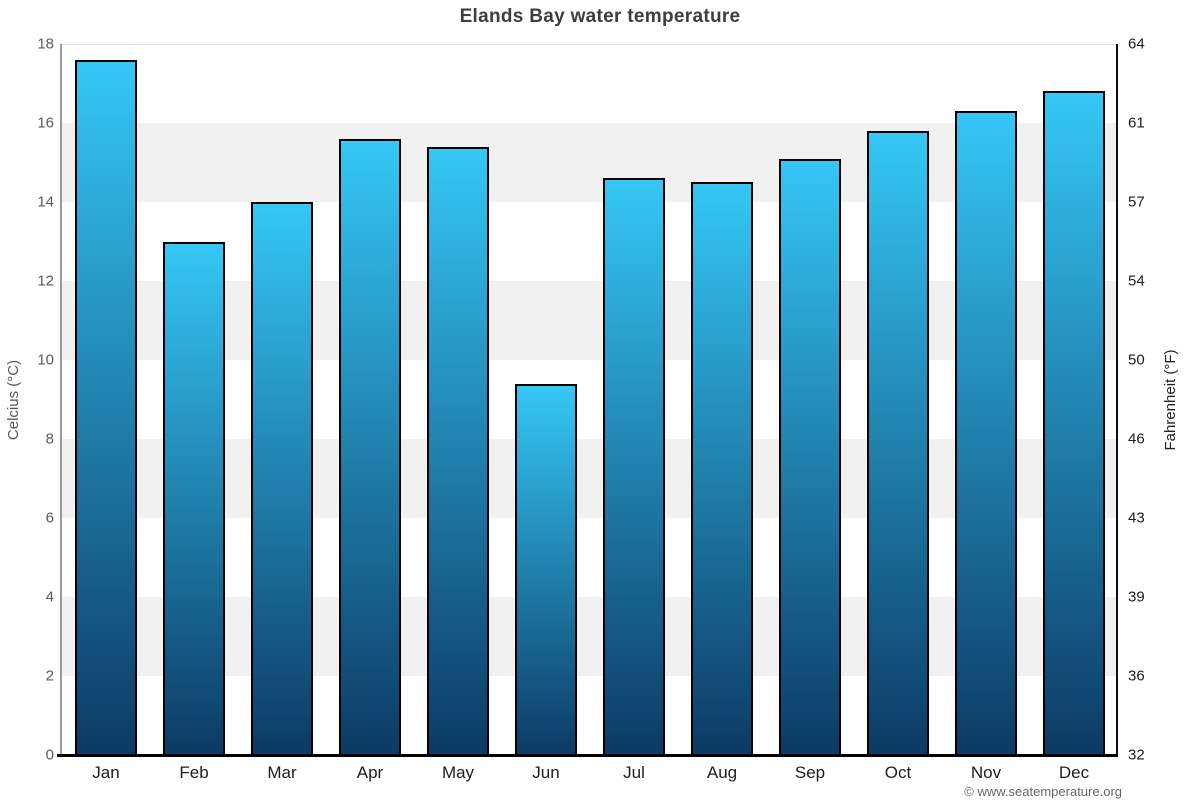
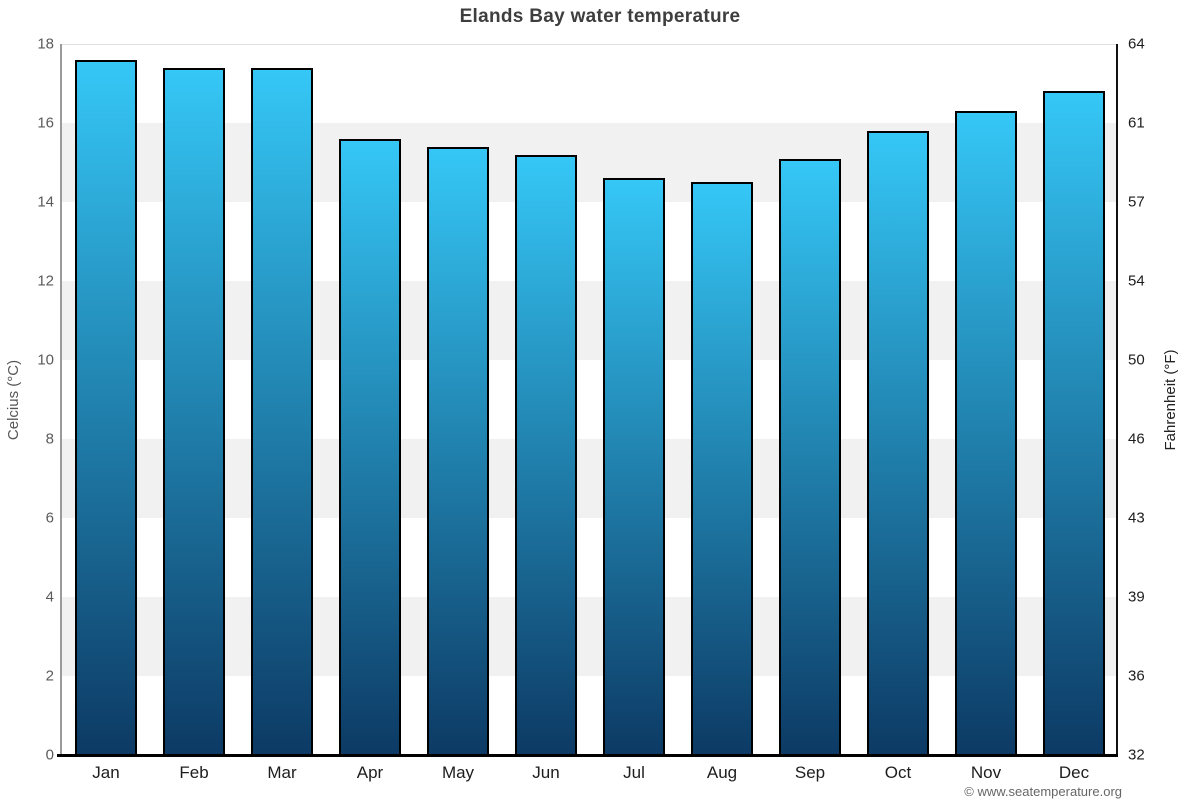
Feb: 13.0 -> 17.4
Mar: 14.0 -> 17.4
Jun: 9.4 -> 15.2
